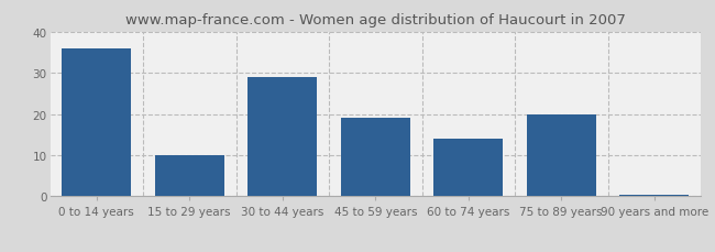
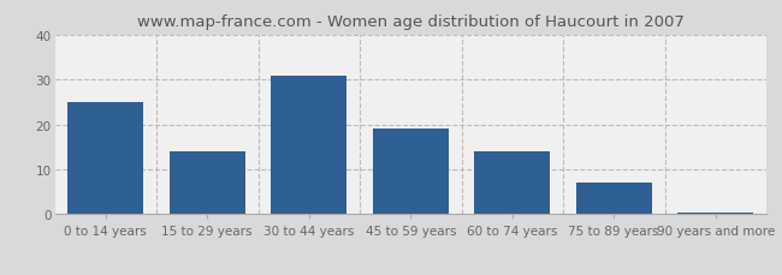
0 to 14 years: 36.0 -> 25.0
15 to 29 years: 10.0 -> 14.0
30 to 44 years: 29.0 -> 31.0
75 to 89 years: 20.0 -> 7.0
